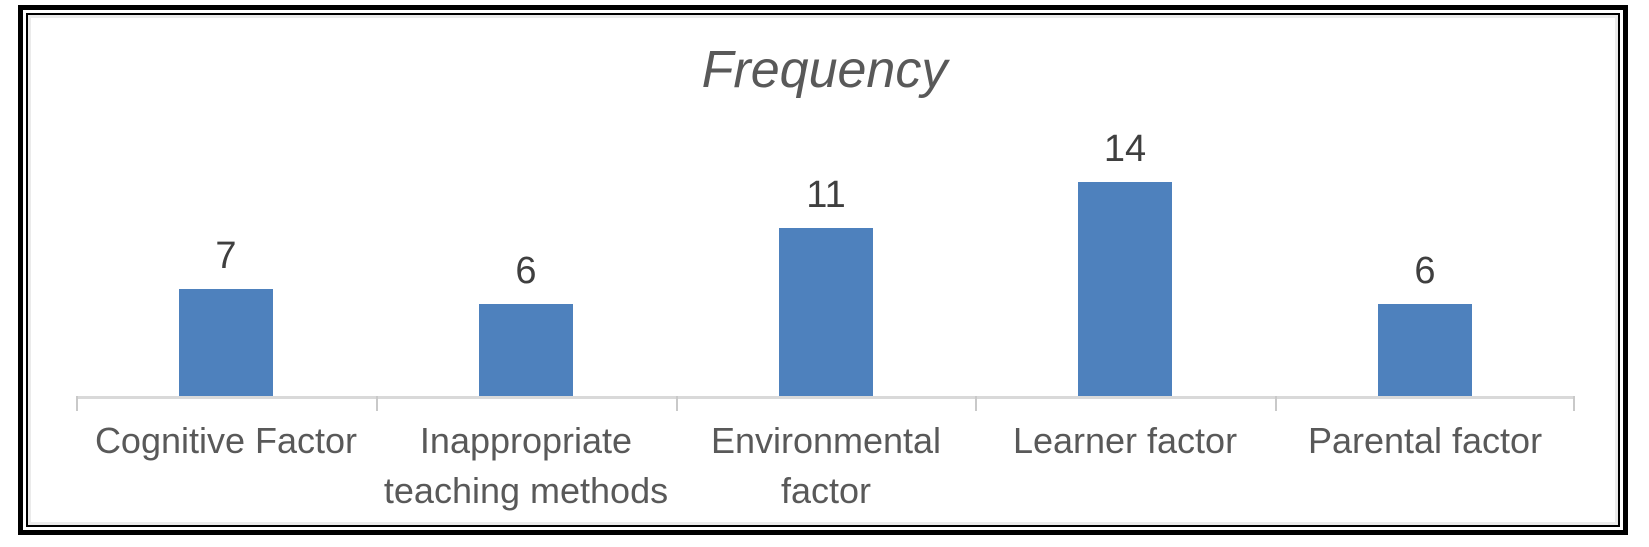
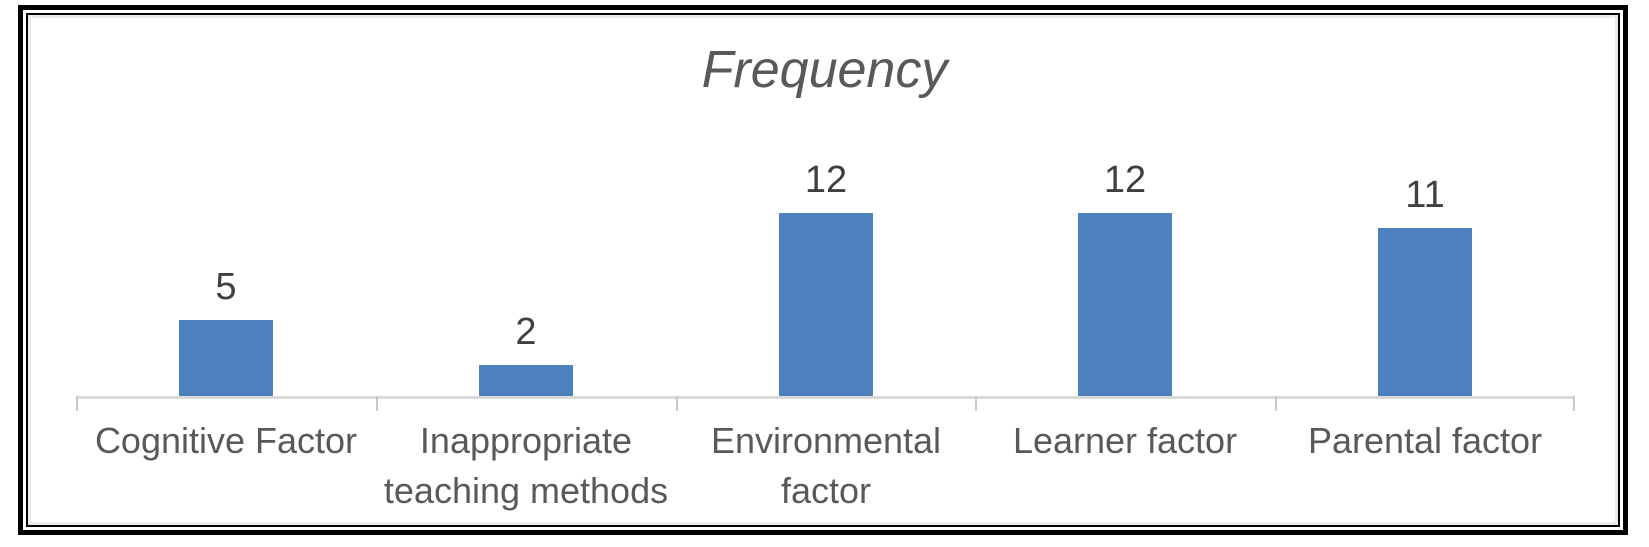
Cognitive Factor: 7 -> 5
Inappropriate teaching methods: 6 -> 2
Environmental factor: 11 -> 12
Learner factor: 14 -> 12
Parental factor: 6 -> 11
